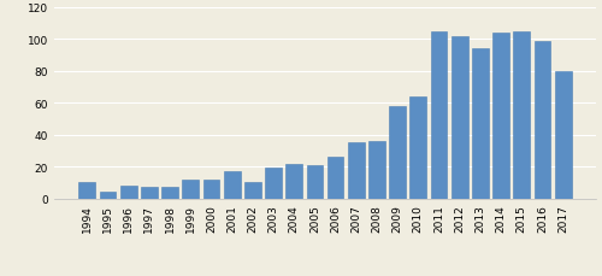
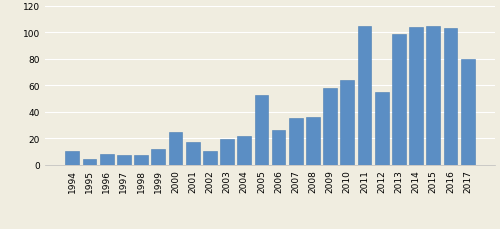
2000: 12 -> 25
2005: 21 -> 53
2012: 102 -> 55
2013: 94 -> 99
2016: 99 -> 103
